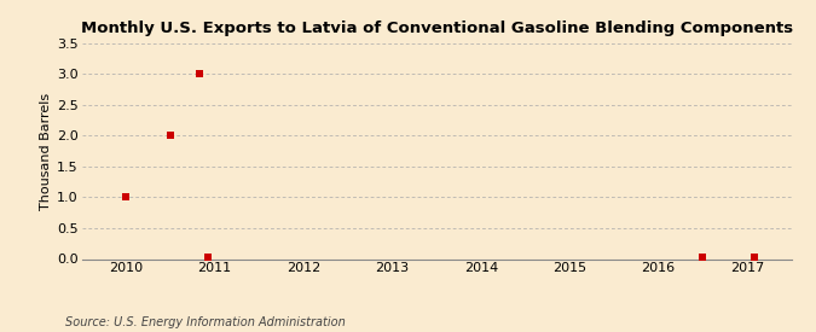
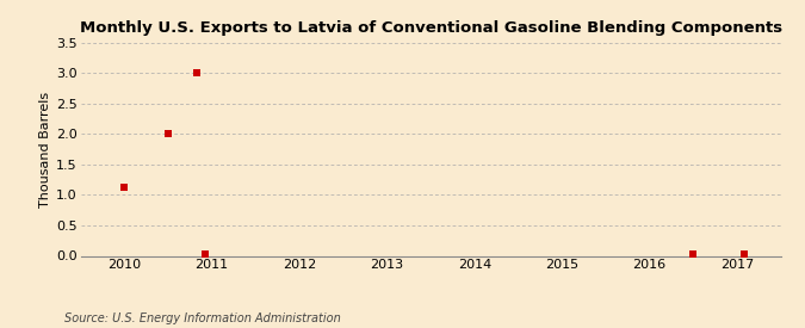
2010: 1.00 -> 1.12
